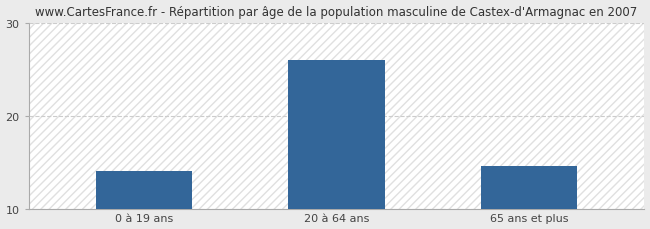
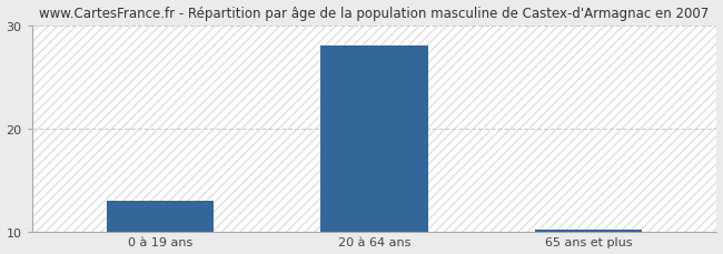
0 à 19 ans: 14.0 -> 13.0
20 à 64 ans: 26.0 -> 28.0
65 ans et plus: 14.6 -> 10.2
